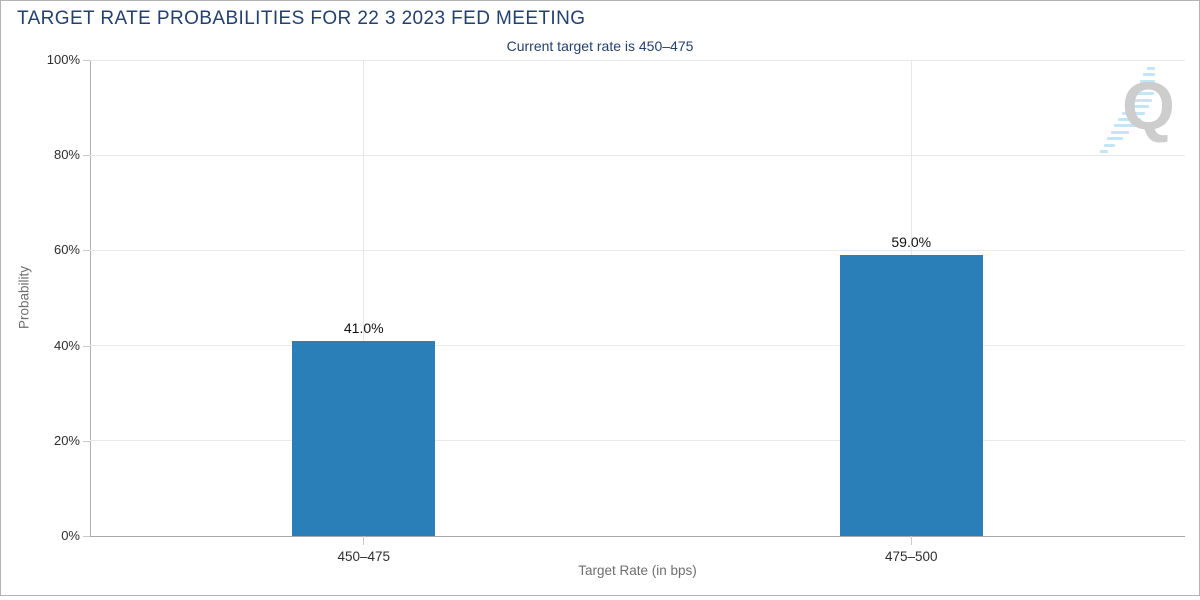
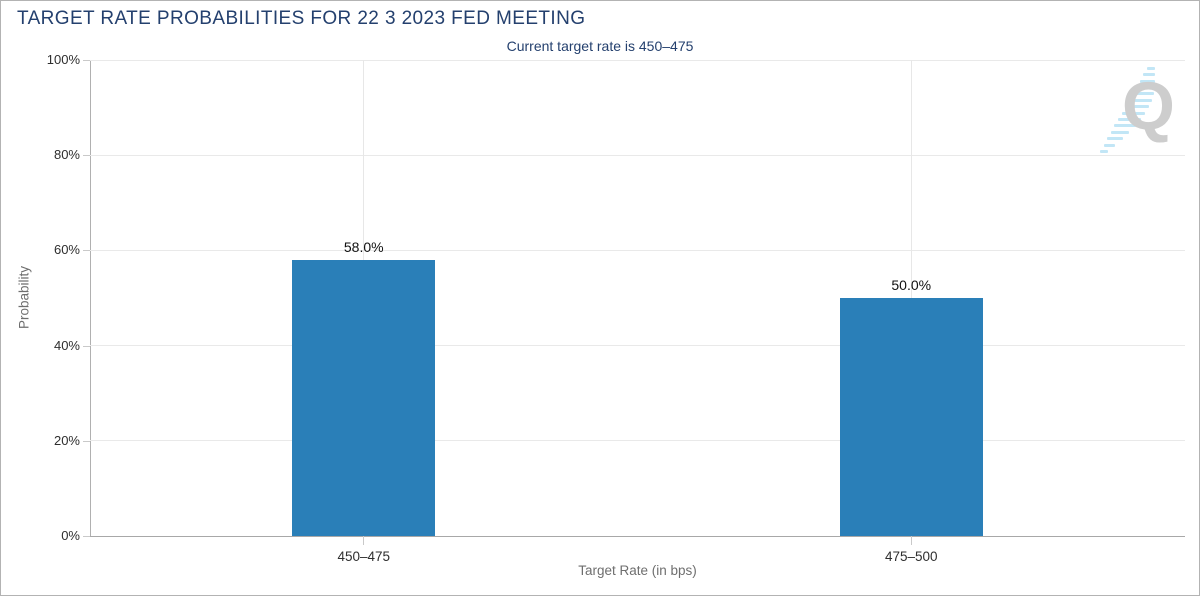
450–475: 41.0% -> 58.0%
475–500: 59.0% -> 50.0%
